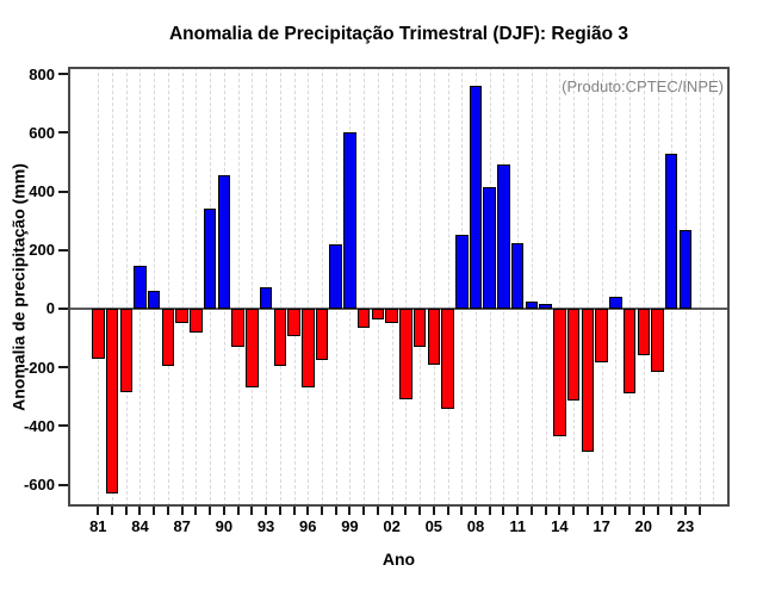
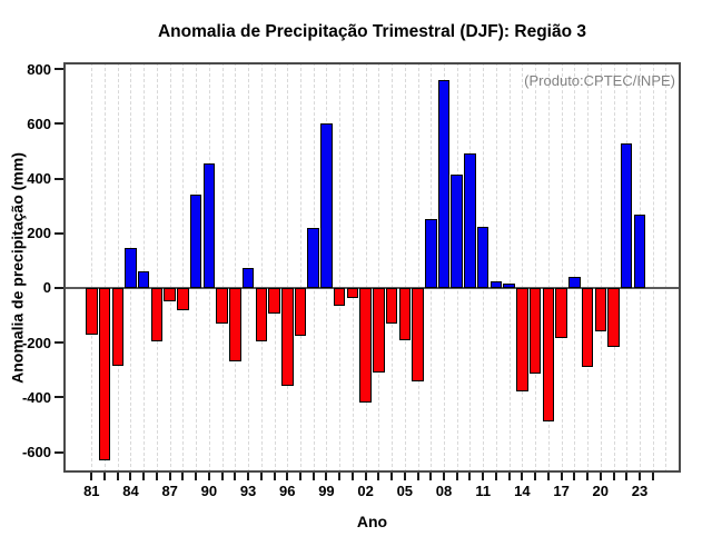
96: -270 -> -360
02: -50 -> -420
14: -440 -> -380
